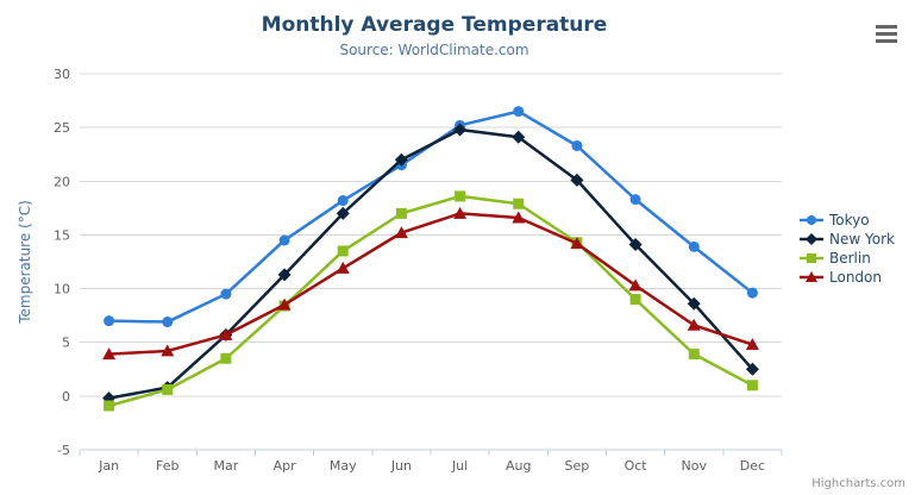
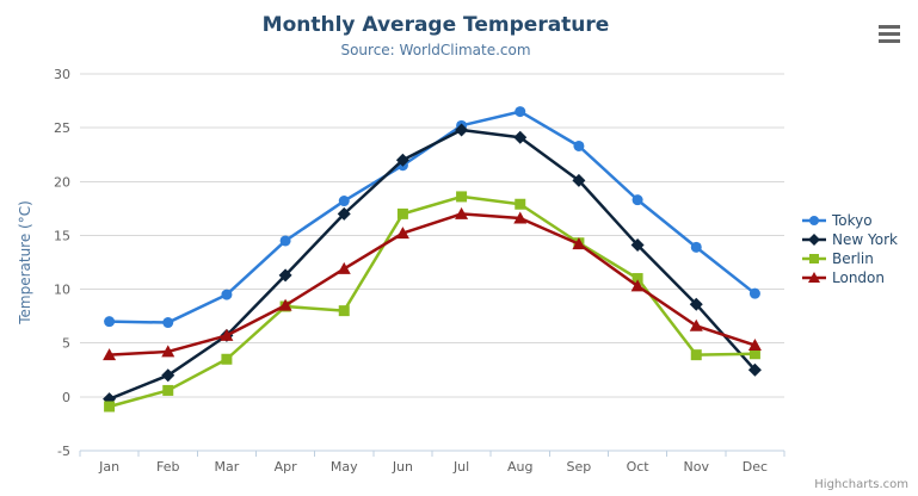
New York/Feb: 1 -> 2
Berlin/May: 14 -> 8
Berlin/Oct: 9 -> 11
Berlin/Dec: 1 -> 4
